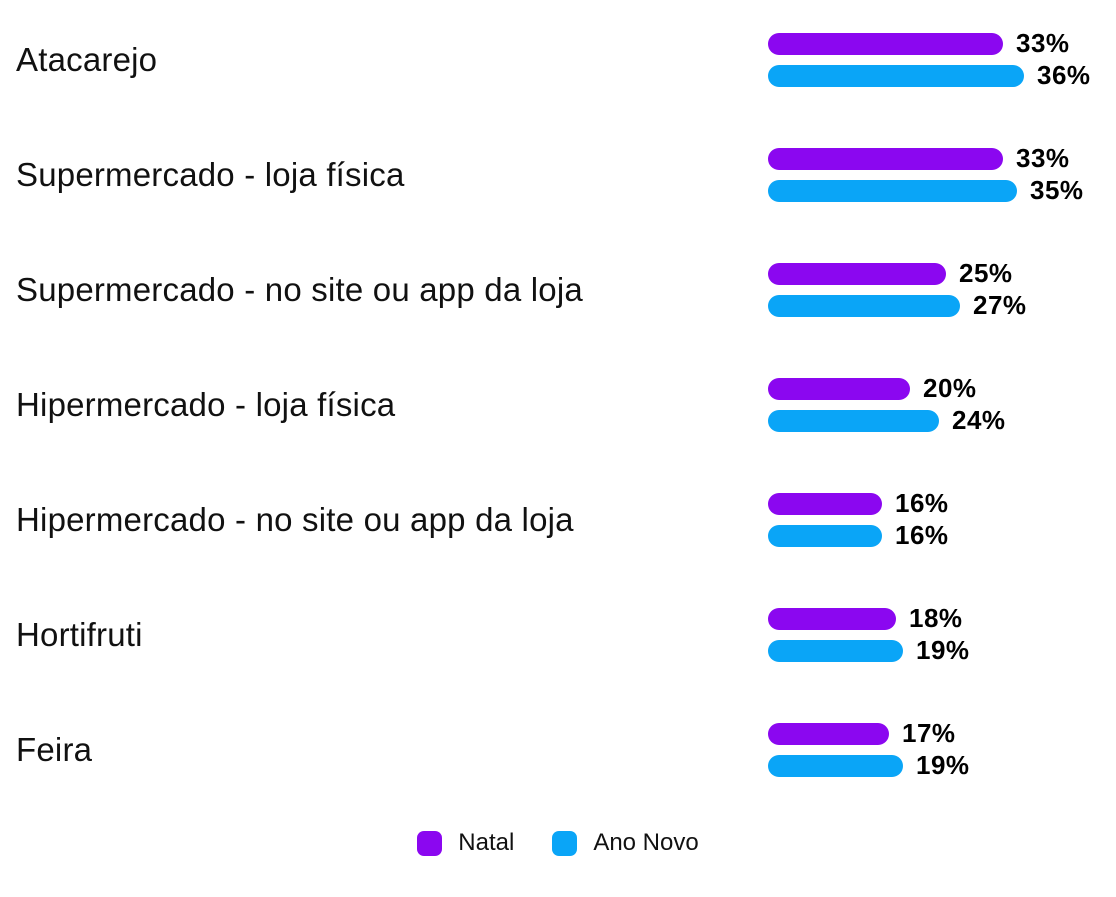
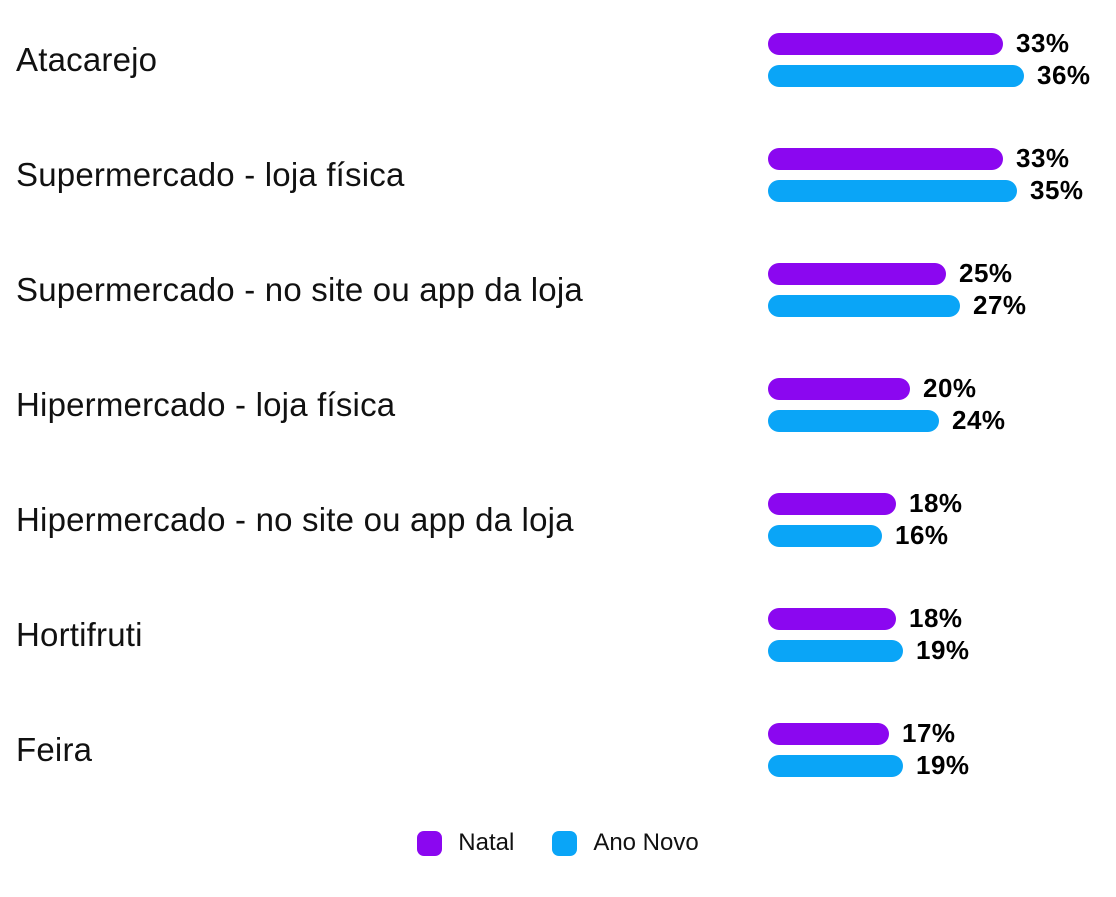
Natal/Hipermercado - no site ou app da loja: 16% -> 18%
